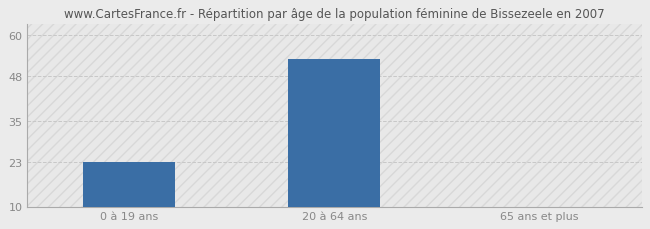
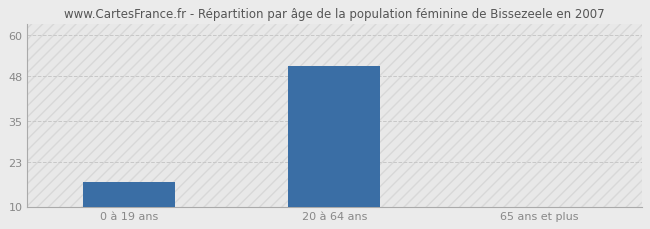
0 à 19 ans: 23 -> 17
20 à 64 ans: 53 -> 51
